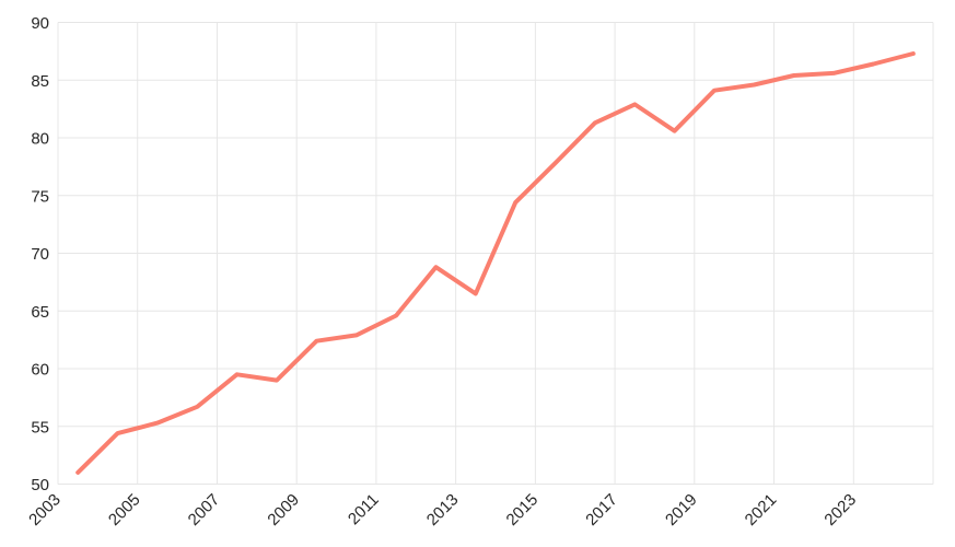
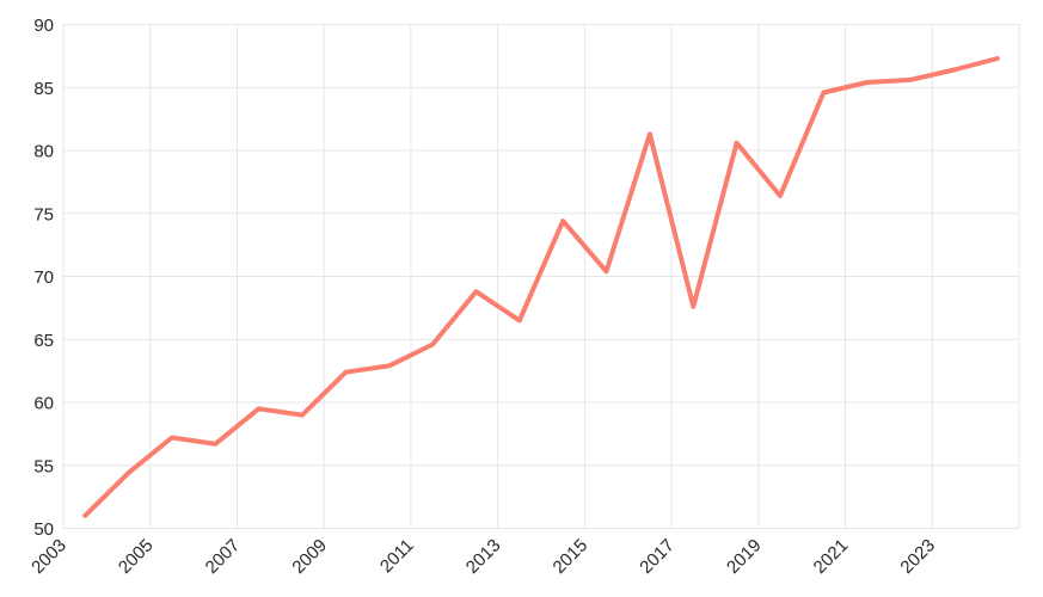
2005: 55.3 -> 57.2
2015: 77.8 -> 70.4
2017: 82.9 -> 67.6
2019: 84.1 -> 76.4
